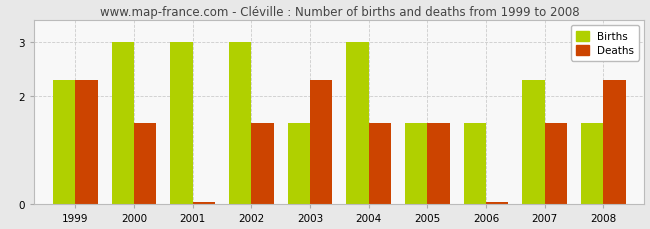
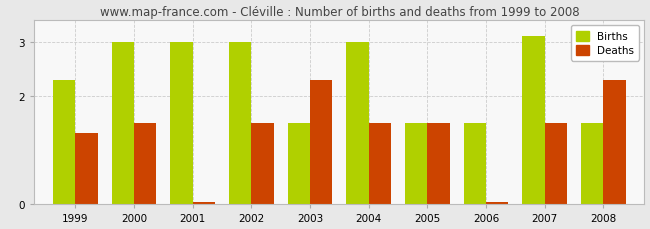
Deaths/1999: 2.30 -> 1.32
Births/2007: 2.3 -> 3.1
